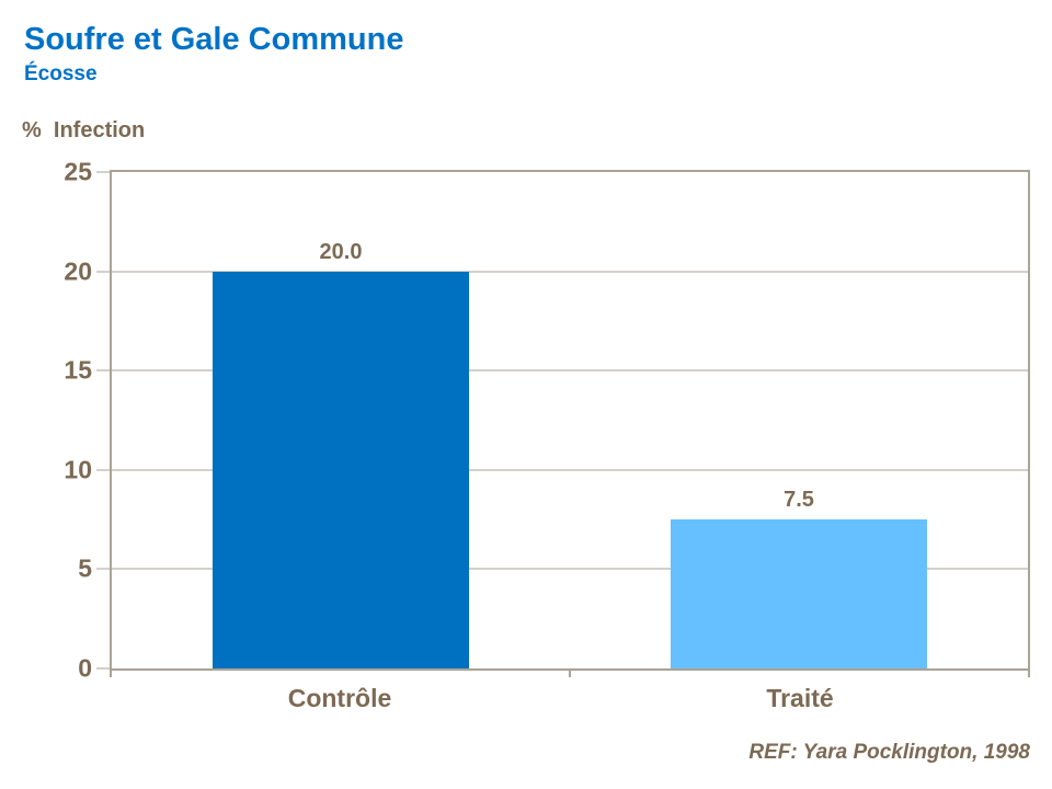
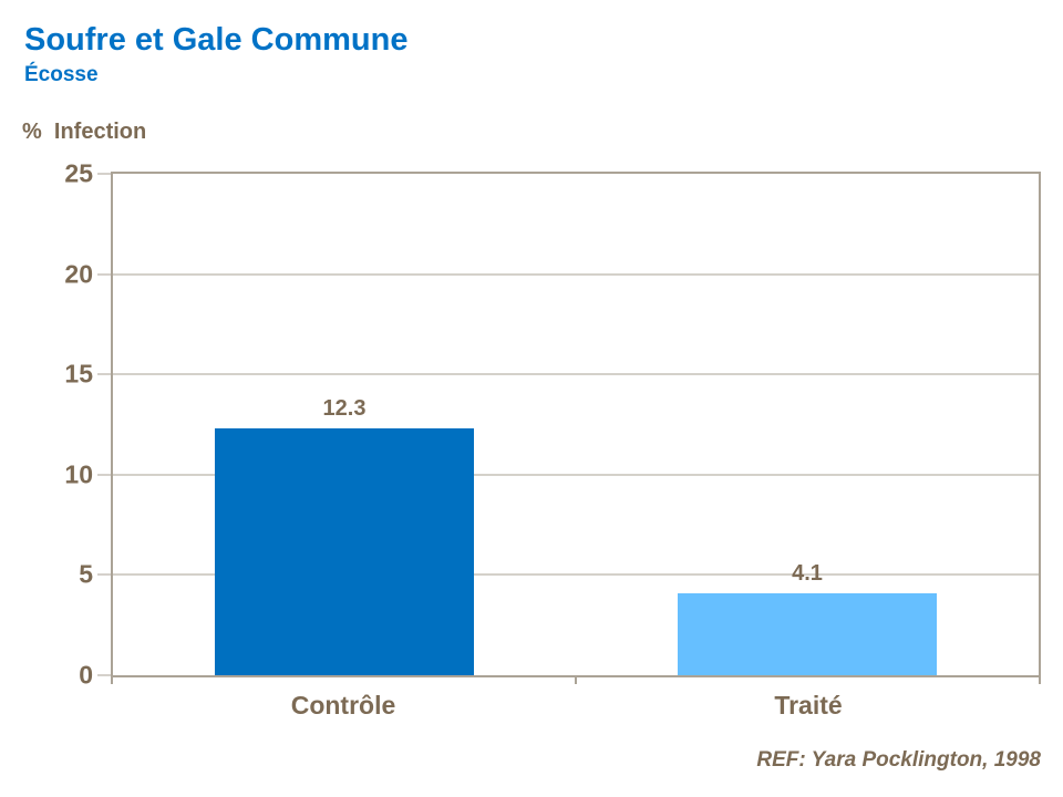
Contrôle: 20.0 -> 12.3
Traité: 7.5 -> 4.1
